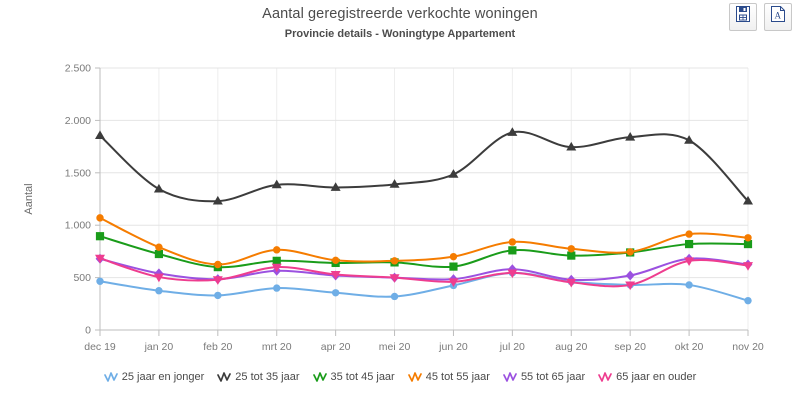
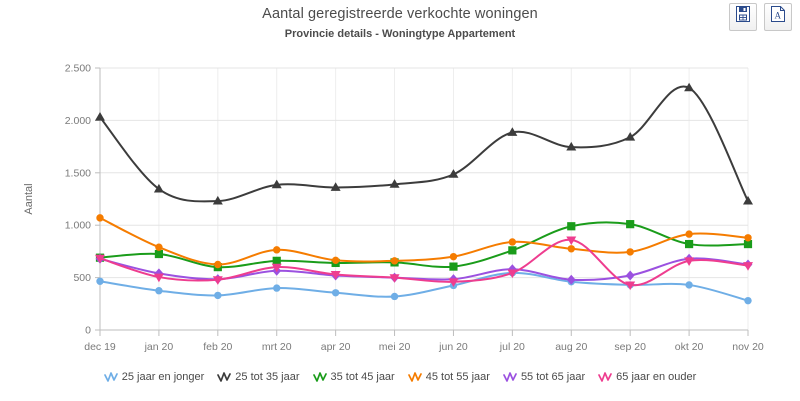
25 tot 35 jaar/dec 19: 1860 -> 2030
35 tot 45 jaar/dec 19: 900 -> 690
35 tot 45 jaar/aug 20: 710 -> 990
65 jaar en ouder/aug 20: 460 -> 860
35 tot 45 jaar/sep 20: 740 -> 1010
25 tot 35 jaar/okt 20: 1810 -> 2310
